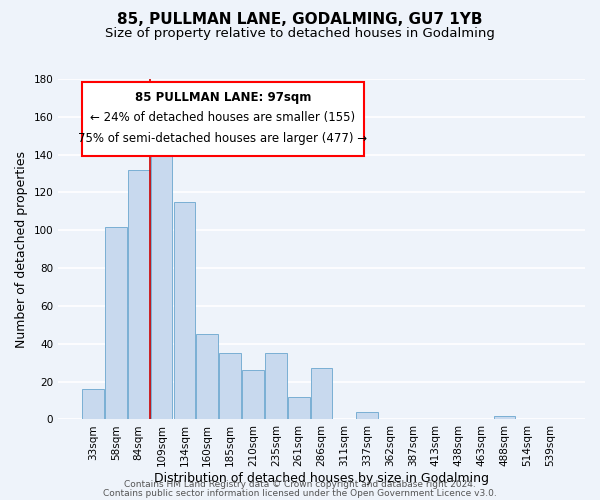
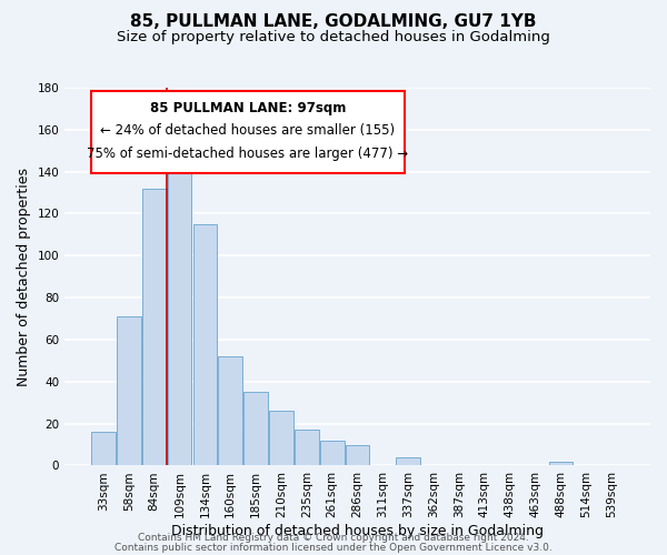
58sqm: 102 -> 71
160sqm: 45 -> 52
235sqm: 35 -> 17
286sqm: 27 -> 10
